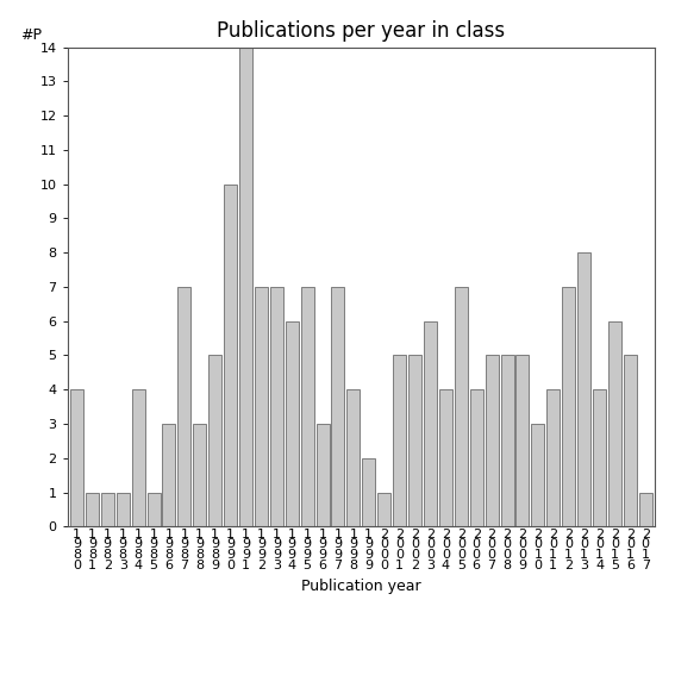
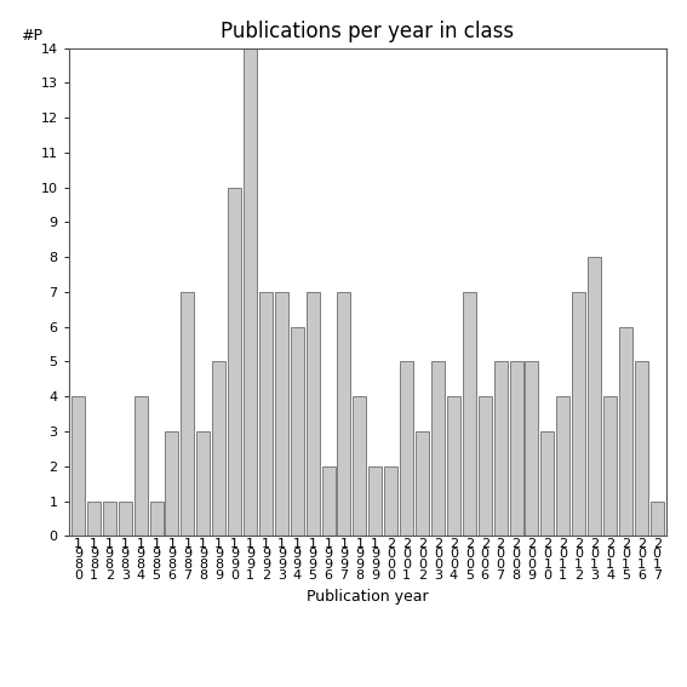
1 9 9 6: 3 -> 2
2 0 0 0: 1 -> 2
2 0 0 2: 5 -> 3
2 0 0 3: 6 -> 5
